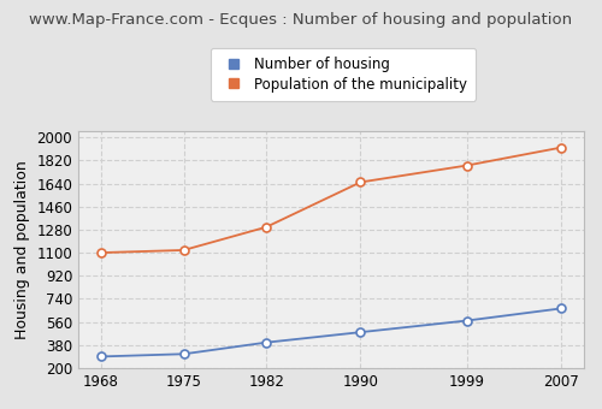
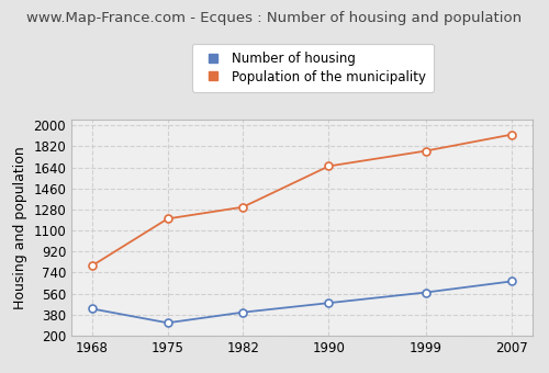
Number of housing/1968: 290 -> 430
Population of the municipality/1968: 1100 -> 800
Population of the municipality/1975: 1120 -> 1200
